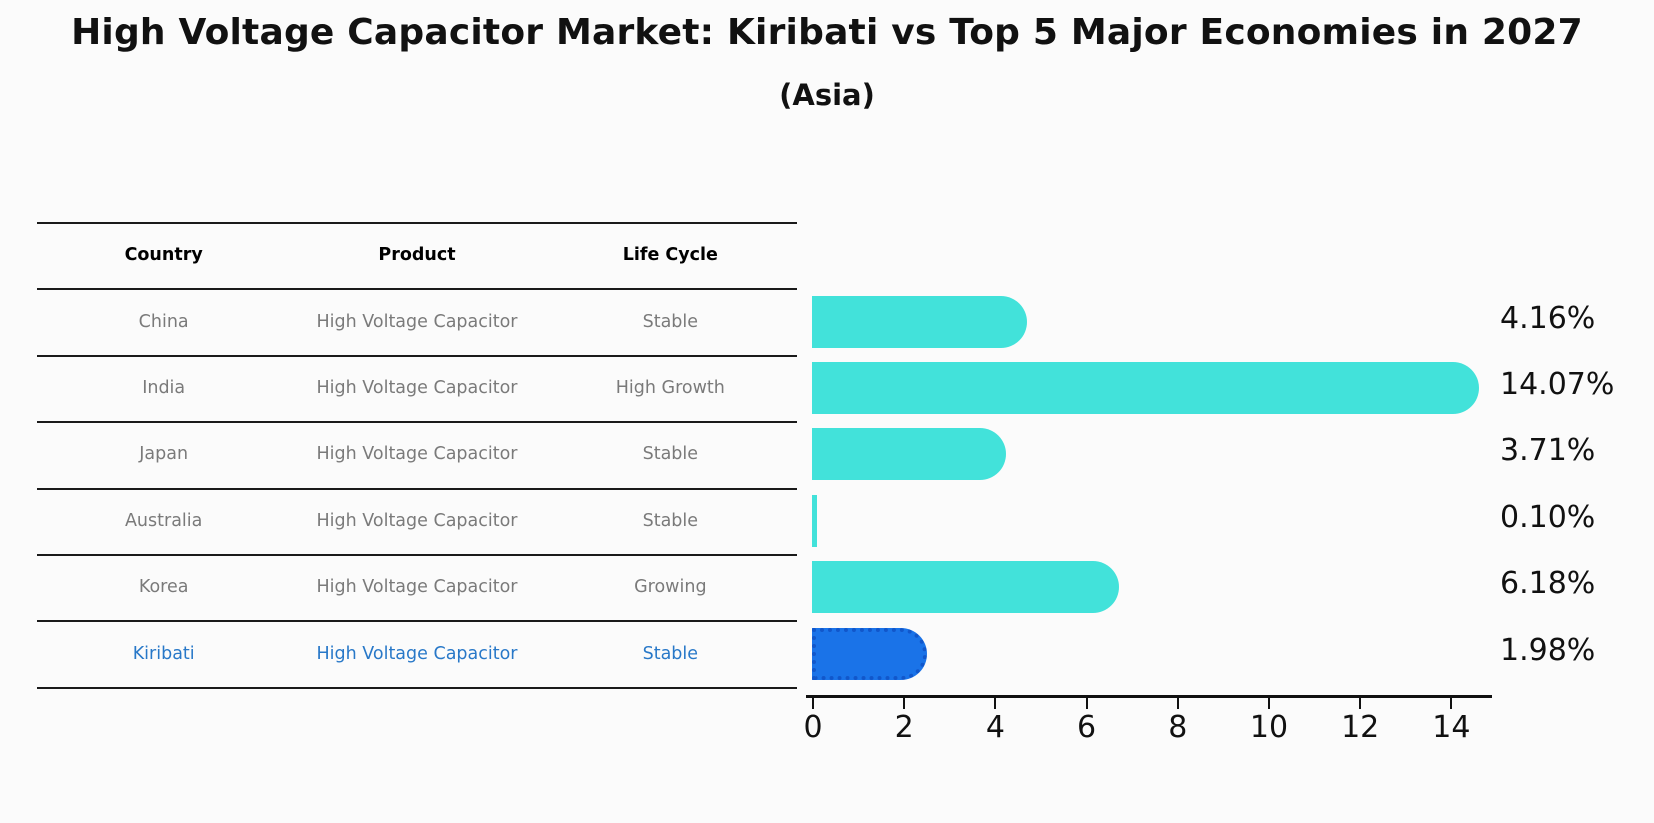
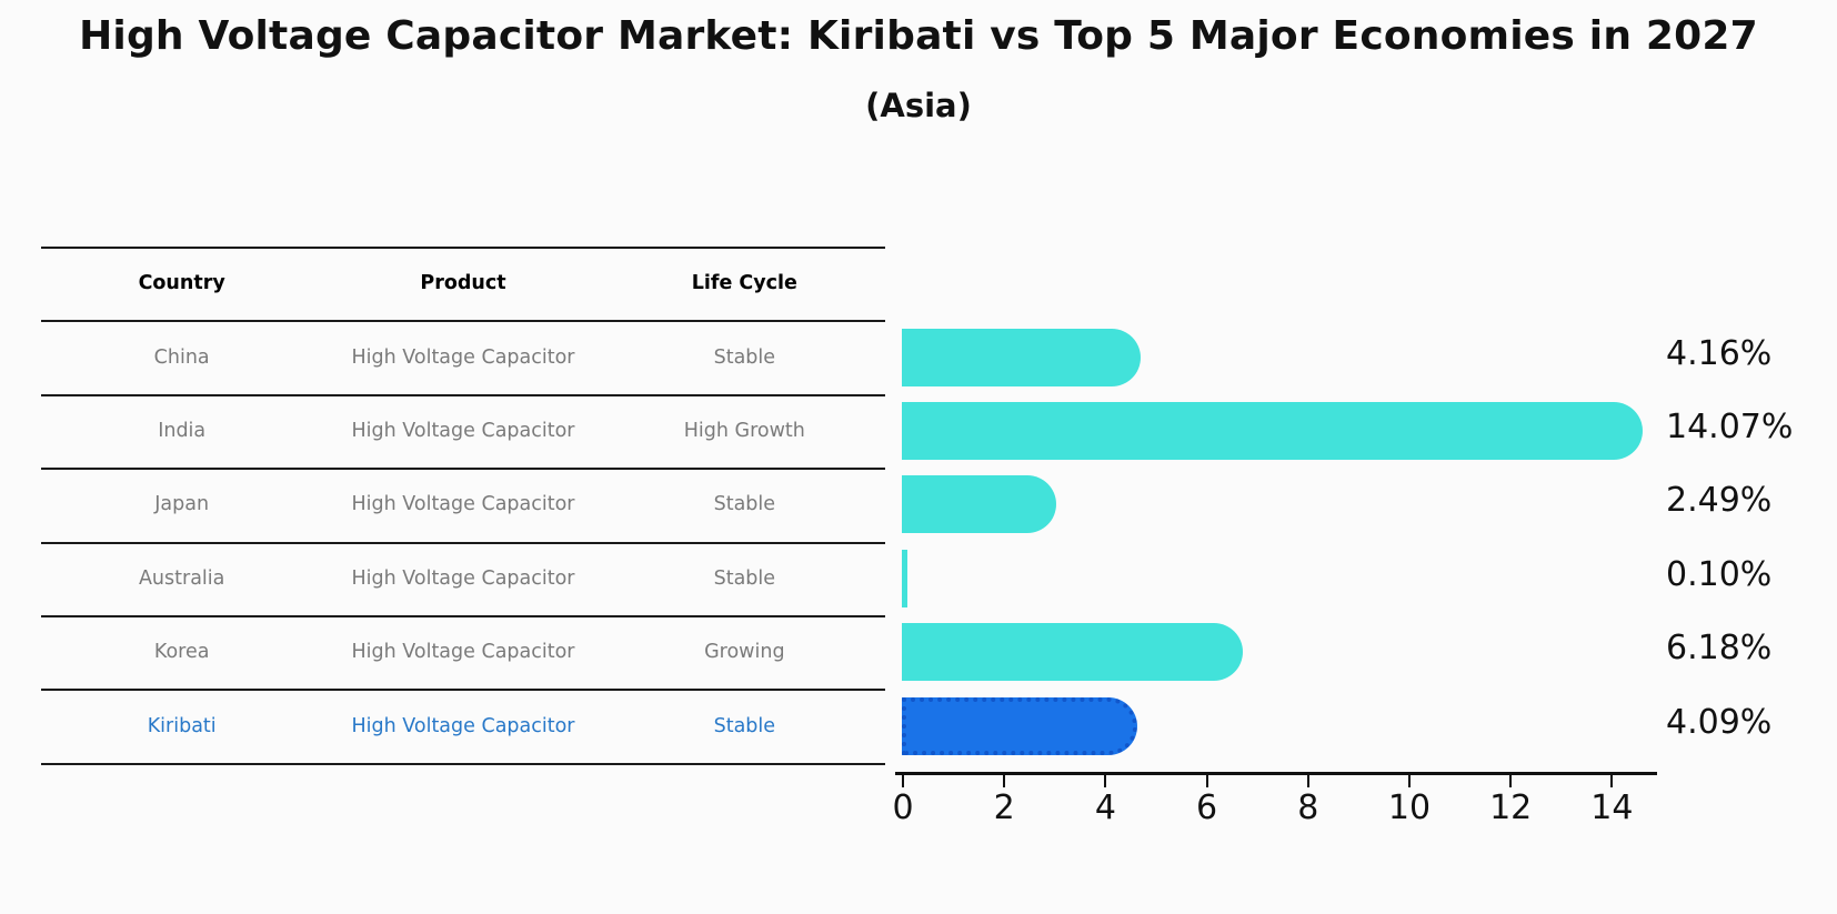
Japan: 3.71% -> 2.49%
Kiribati: 1.98% -> 4.09%
